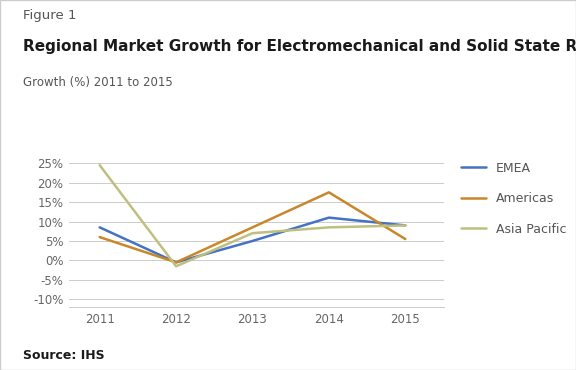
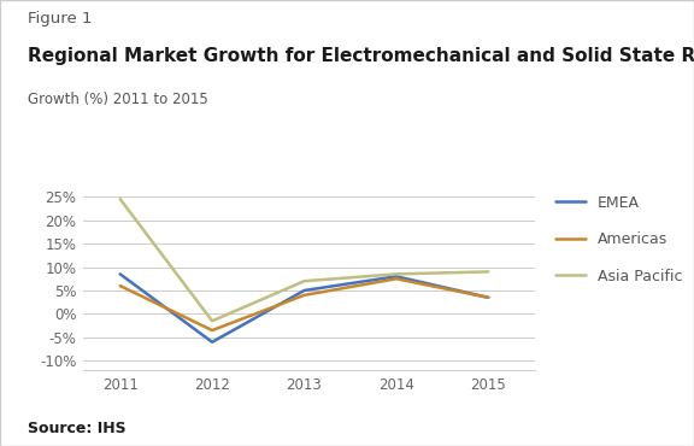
EMEA/2012: -0.5% -> -6.0%
Americas/2012: -0.5% -> -3.5%
Americas/2013: 8.5% -> 4.0%
EMEA/2014: 11.0% -> 8.0%
Americas/2014: 17.5% -> 7.5%
EMEA/2015: 9.0% -> 3.5%
Americas/2015: 5.5% -> 3.5%
